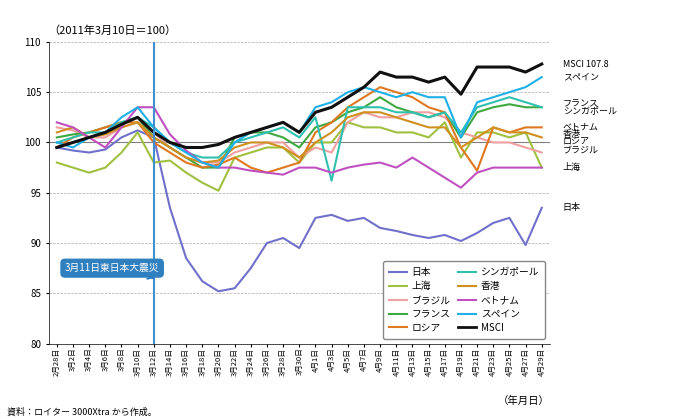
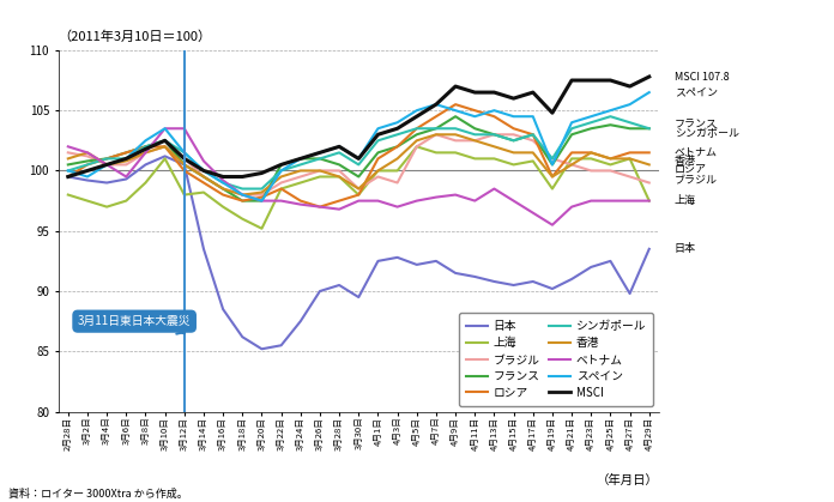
シンガポール/4月3日: 96.2 -> 103.0
上海/4月17日: 102.0 -> 100.8
ロシア/4月21日: 97.2 -> 101.5
